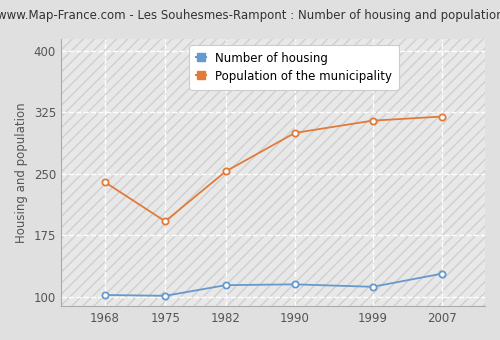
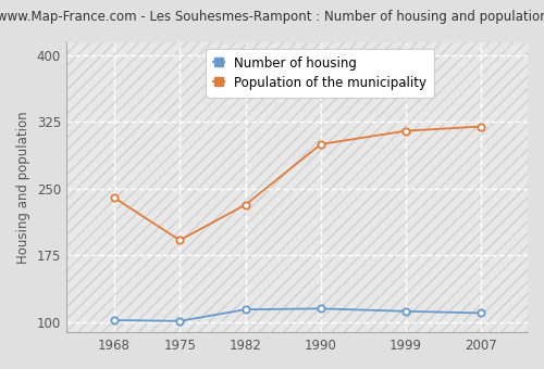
Population of the municipality/1982: 253 -> 232
Number of housing/2007: 128 -> 110
